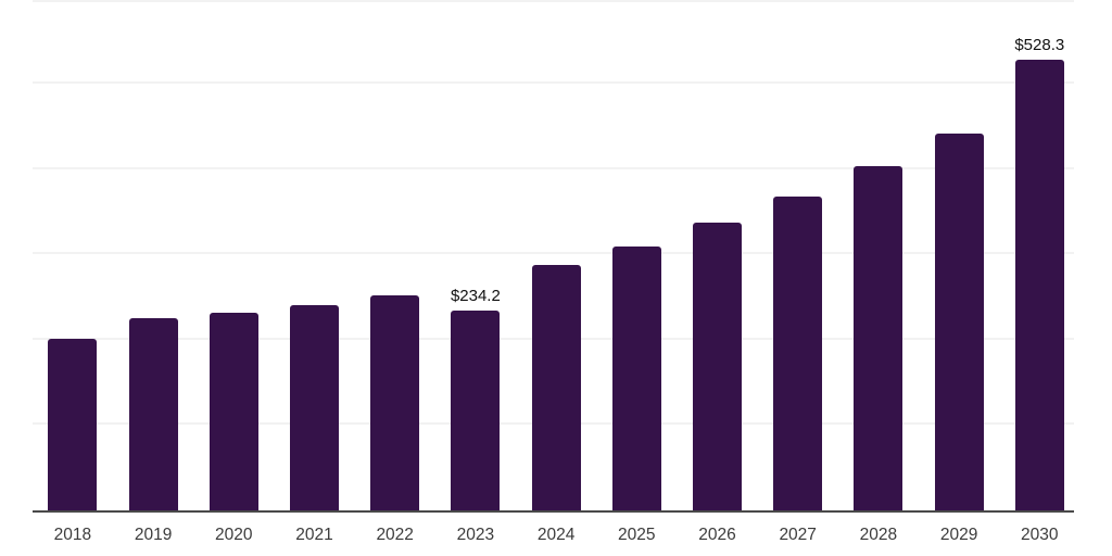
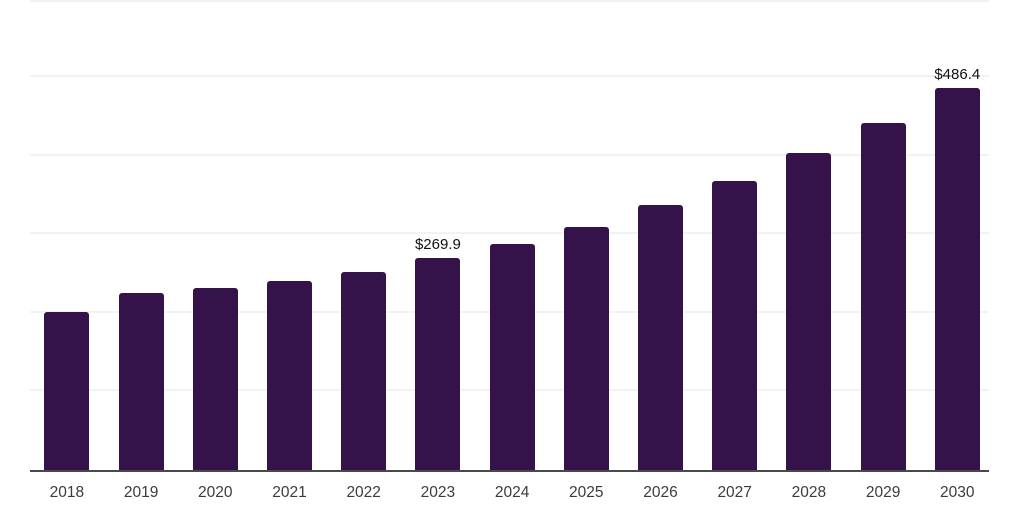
2023: $234.2 -> $269.9
2030: $528.3 -> $486.4
